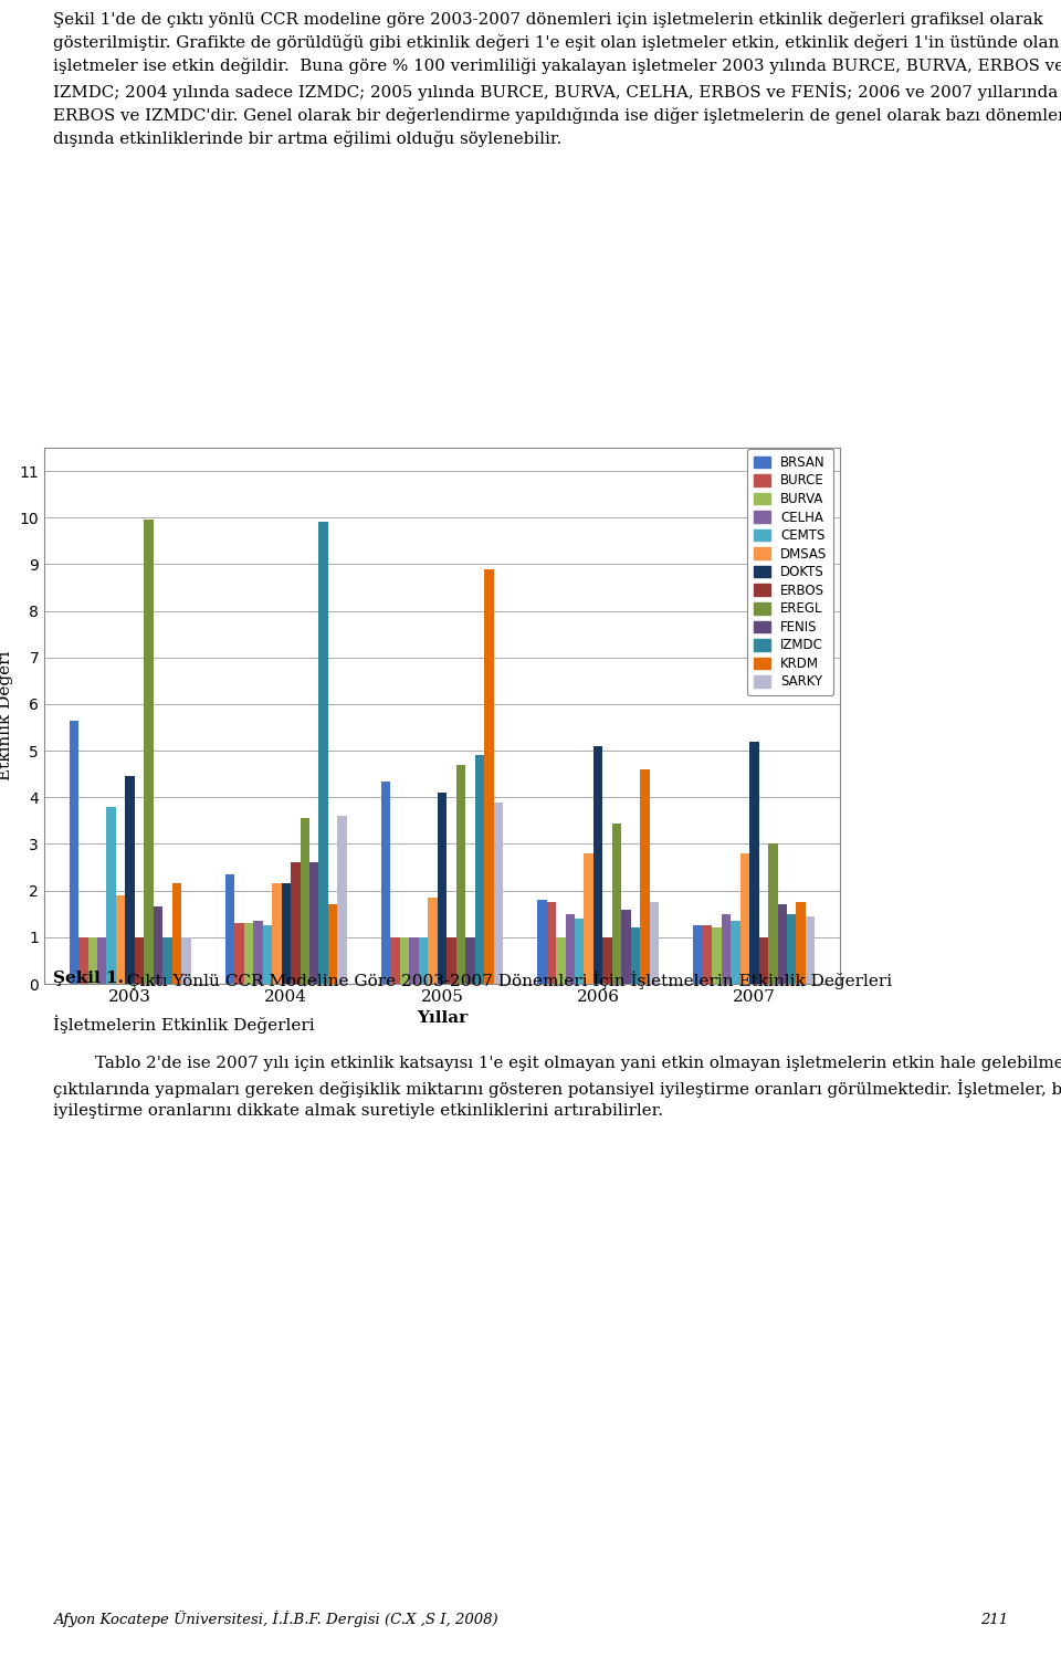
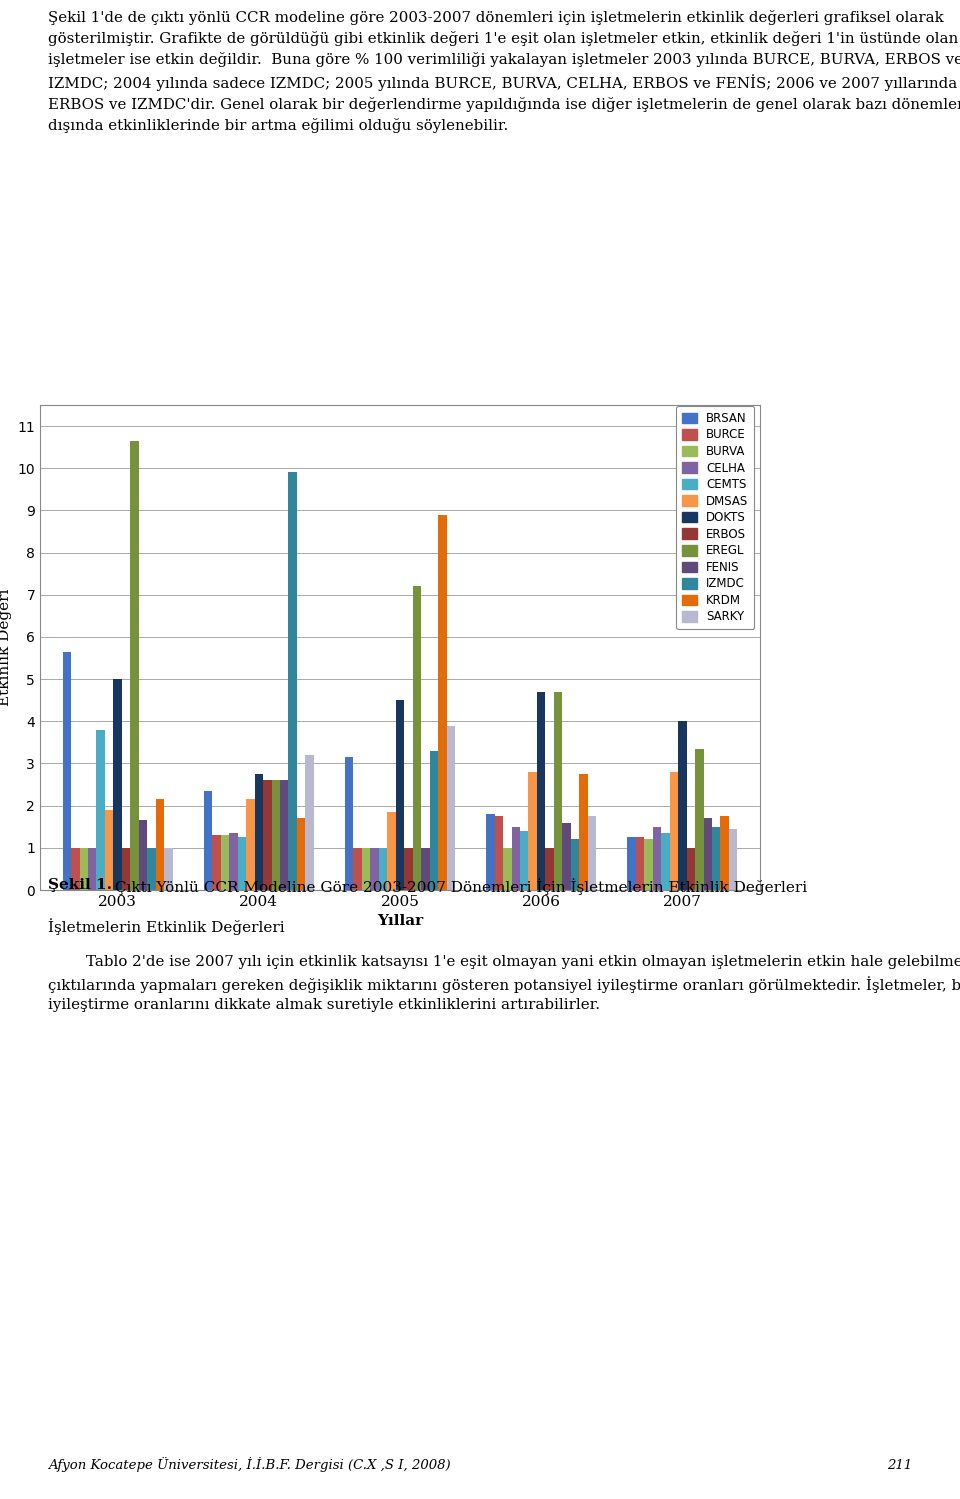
DOKTS/2003: 4.45 -> 5.00
EREGL/2003: 9.95 -> 10.65
DOKTS/2004: 2.15 -> 2.75
EREGL/2004: 3.55 -> 2.60
SARKY/2004: 3.60 -> 3.20
BRSAN/2005: 4.35 -> 3.15
DOKTS/2005: 4.10 -> 4.50
EREGL/2005: 4.70 -> 7.20
IZMDC/2005: 4.9 -> 3.3
DOKTS/2006: 5.10 -> 4.70
EREGL/2006: 3.45 -> 4.70
KRDM/2006: 4.60 -> 2.75
DOKTS/2007: 5.20 -> 4.00
EREGL/2007: 3.00 -> 3.35
